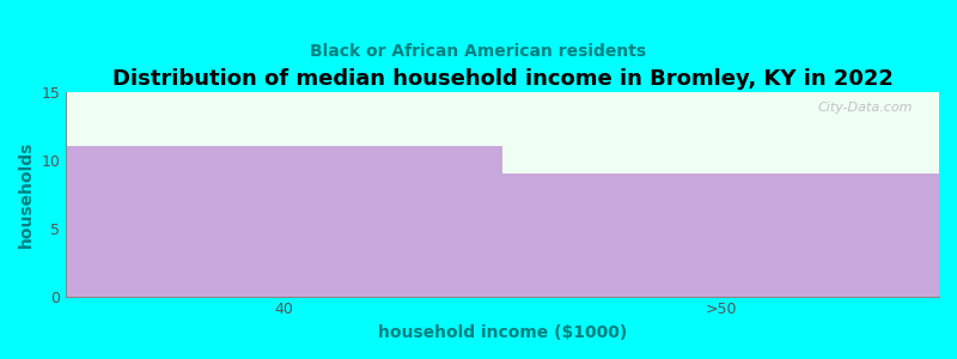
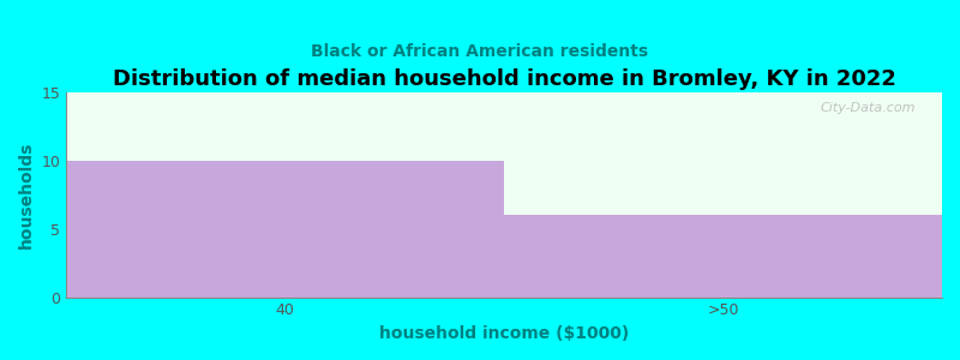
40: 11 -> 10
>50: 9 -> 6
